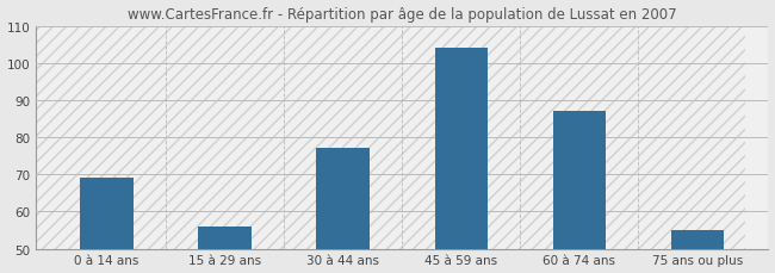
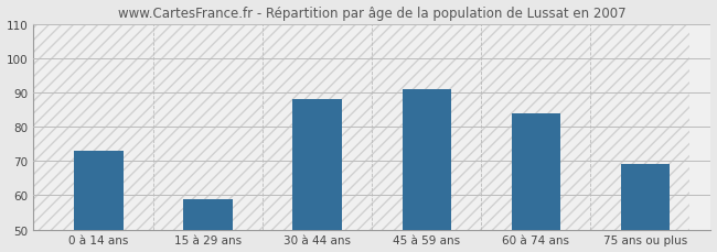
0 à 14 ans: 69 -> 73
15 à 29 ans: 56 -> 59
30 à 44 ans: 77 -> 88
45 à 59 ans: 104 -> 91
60 à 74 ans: 87 -> 84
75 ans ou plus: 55 -> 69
